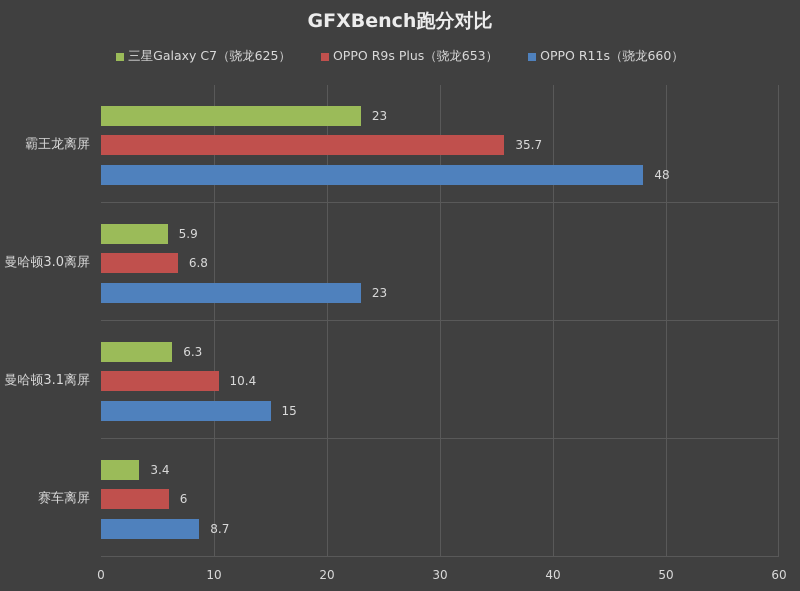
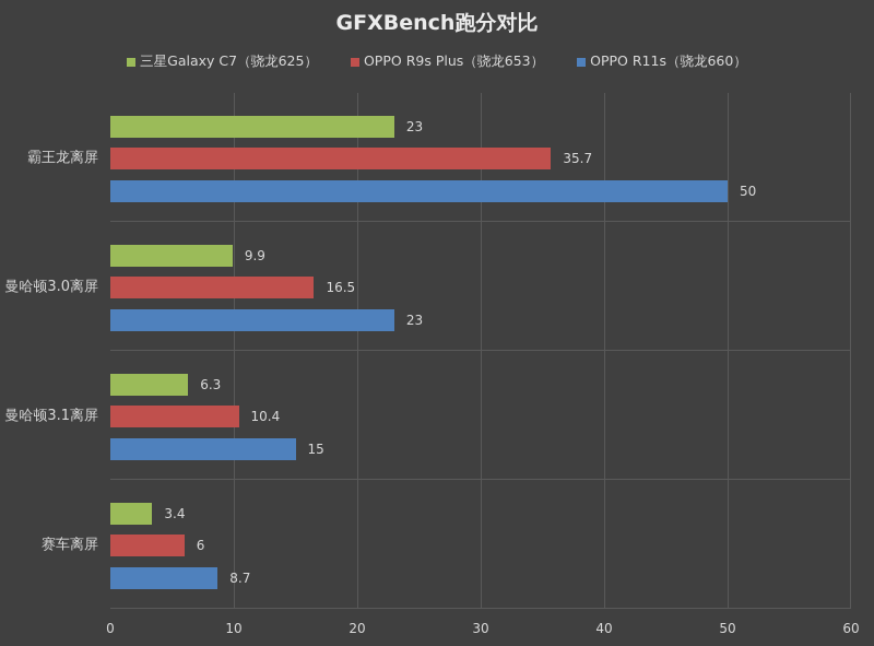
OPPO R11s（骁龙660）/霸王龙离屏: 48 -> 50
三星Galaxy C7（骁龙625）/曼哈顿3.0离屏: 5.9 -> 9.9
OPPO R9s Plus（骁龙653）/曼哈顿3.0离屏: 6.8 -> 16.5
